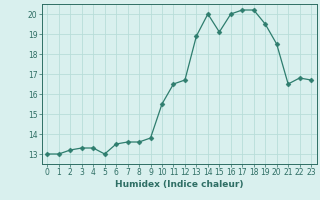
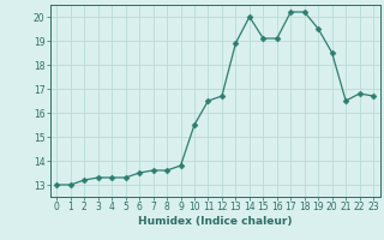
5: 13.0 -> 13.3
16: 20.0 -> 19.1
